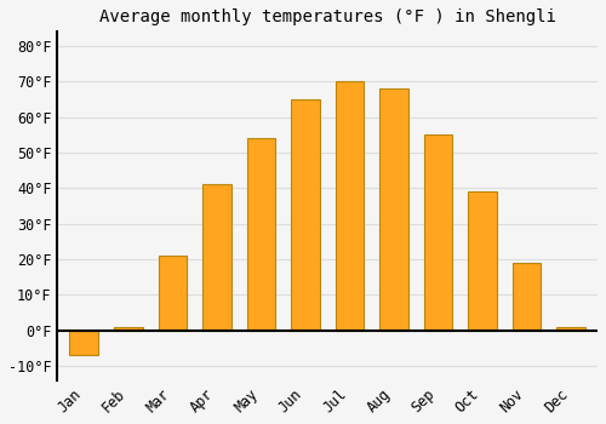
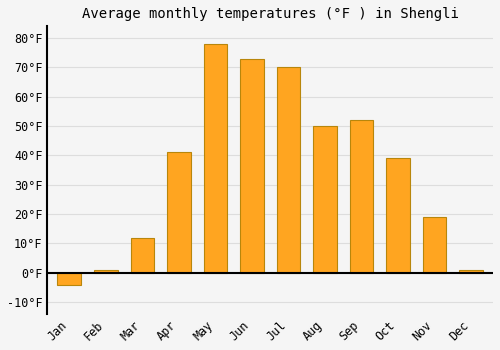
Jan: -7°F -> -4°F
Mar: 21°F -> 12°F
May: 54°F -> 78°F
Jun: 65°F -> 73°F
Aug: 68°F -> 50°F
Sep: 55°F -> 52°F
